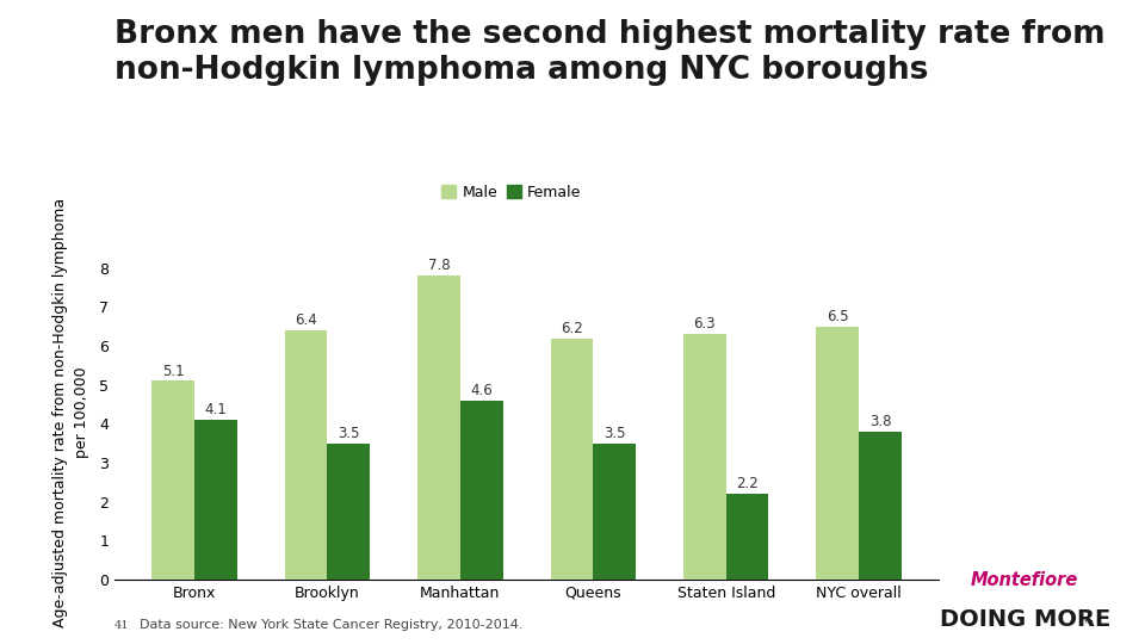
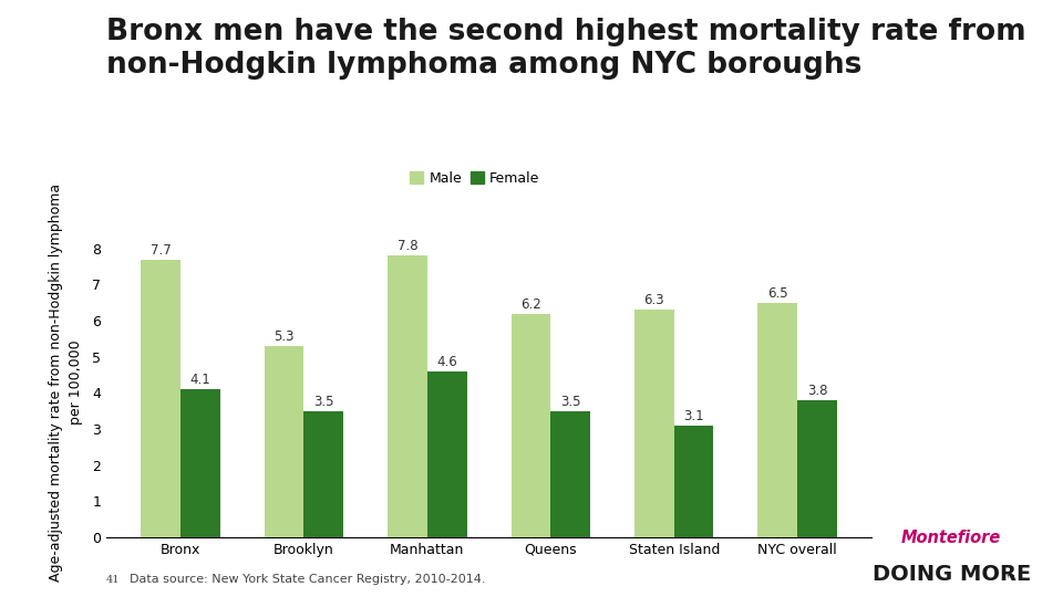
Male/Bronx: 5.1 -> 7.7
Male/Brooklyn: 6.4 -> 5.3
Female/Staten Island: 2.2 -> 3.1
